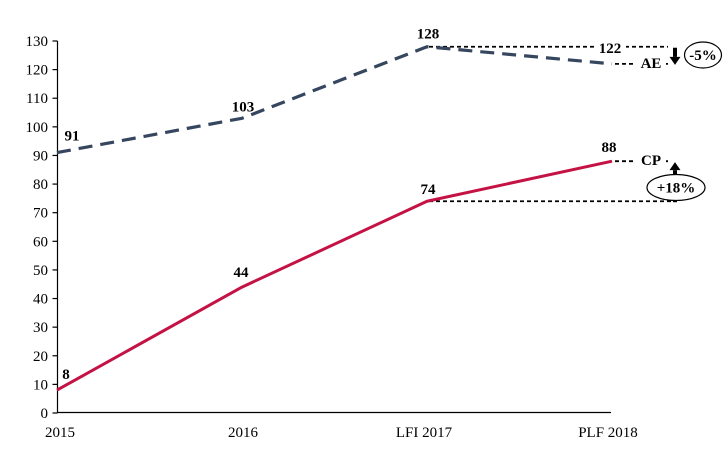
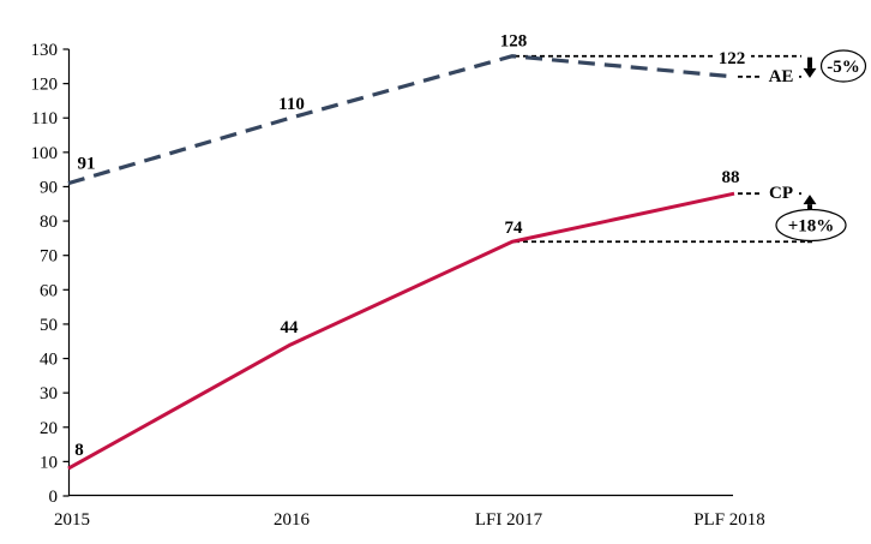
AE/2016: 103 -> 110
